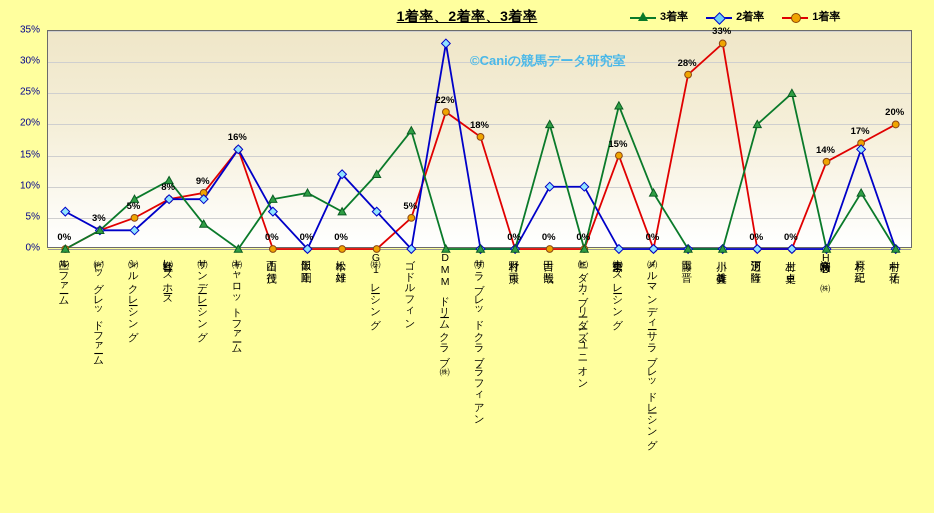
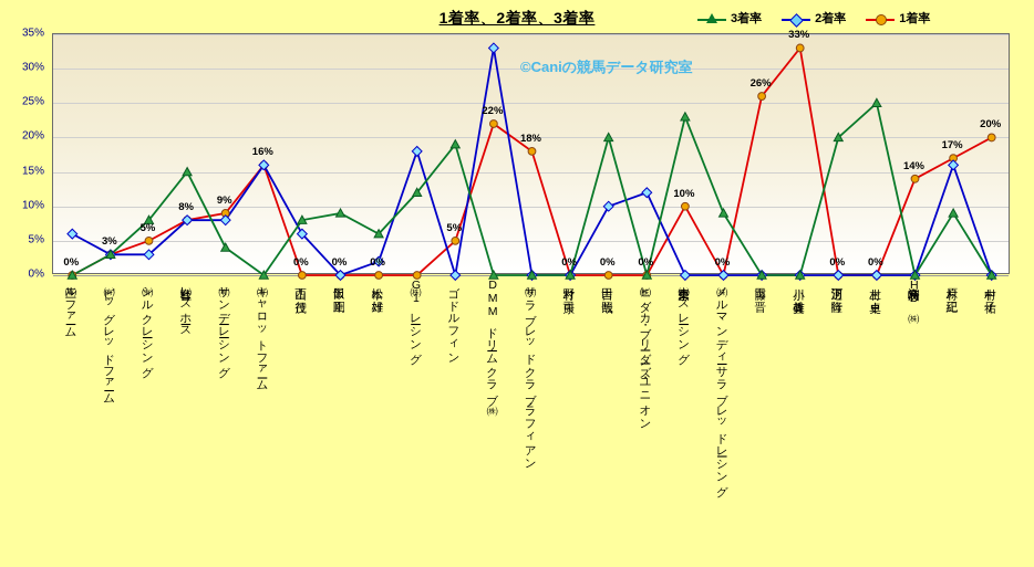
3着率/㈲社台レースホース: 11% -> 15%
2着率/松本 好雄: 12% -> 2%
2着率/㈱G1レーシング: 6% -> 18%
2着率/㈱ヒダカ・ブリーダーズ・ユニオン: 10% -> 12%
1着率/㈱東京ホースレーシング: 15% -> 10%
1着率/藤田 晋: 28% -> 26%
